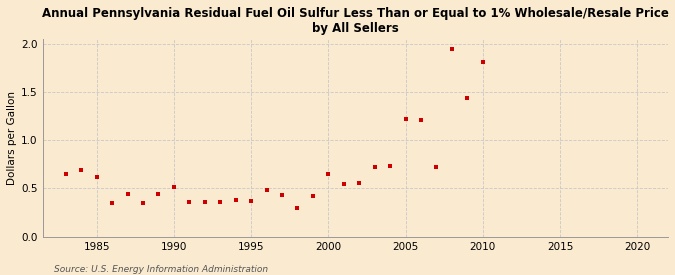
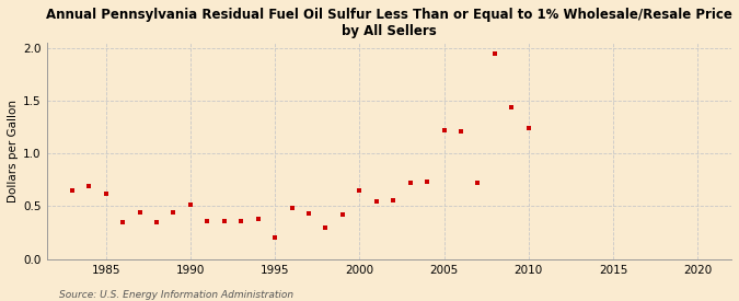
1995: 0.37 -> 0.20
2010: 1.81 -> 1.24
